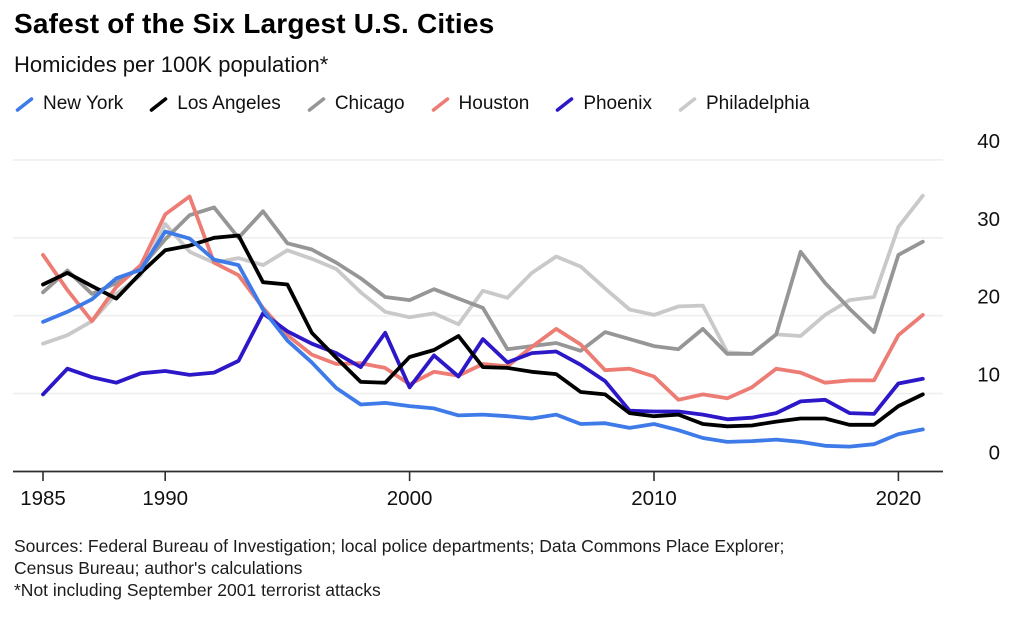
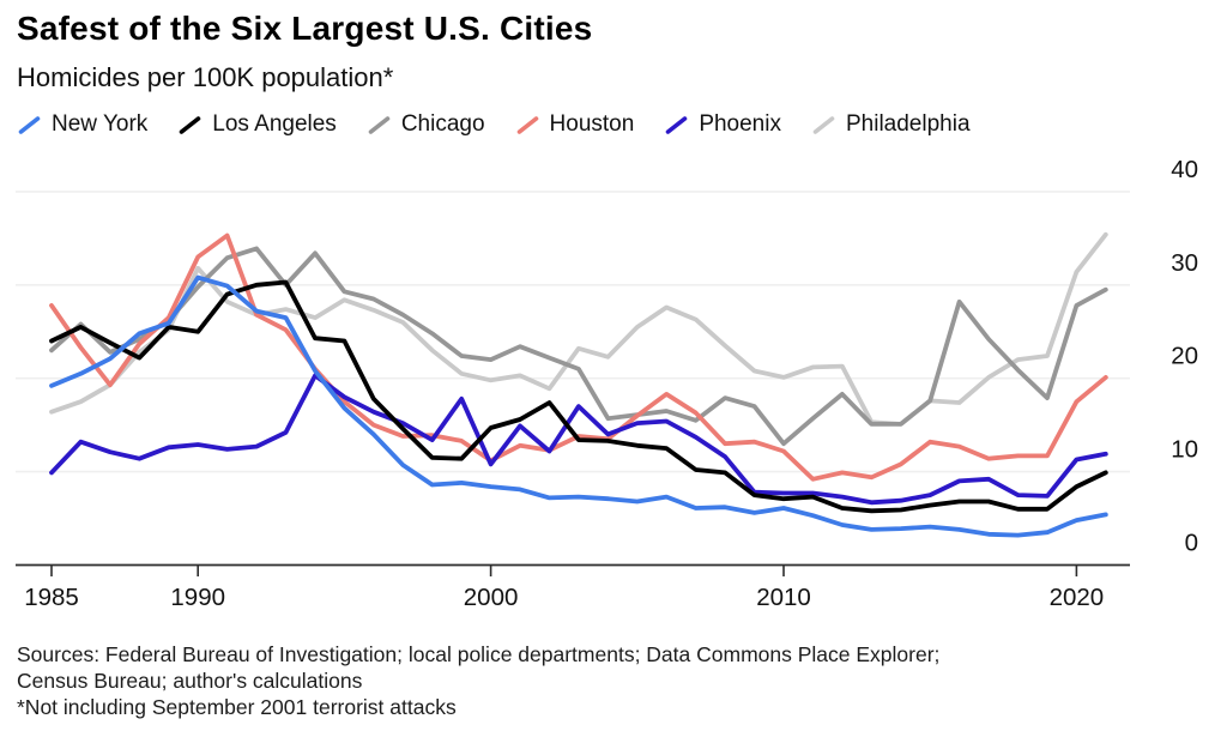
Los Angeles/1990: 28 -> 25
Chicago/2010: 16 -> 13
